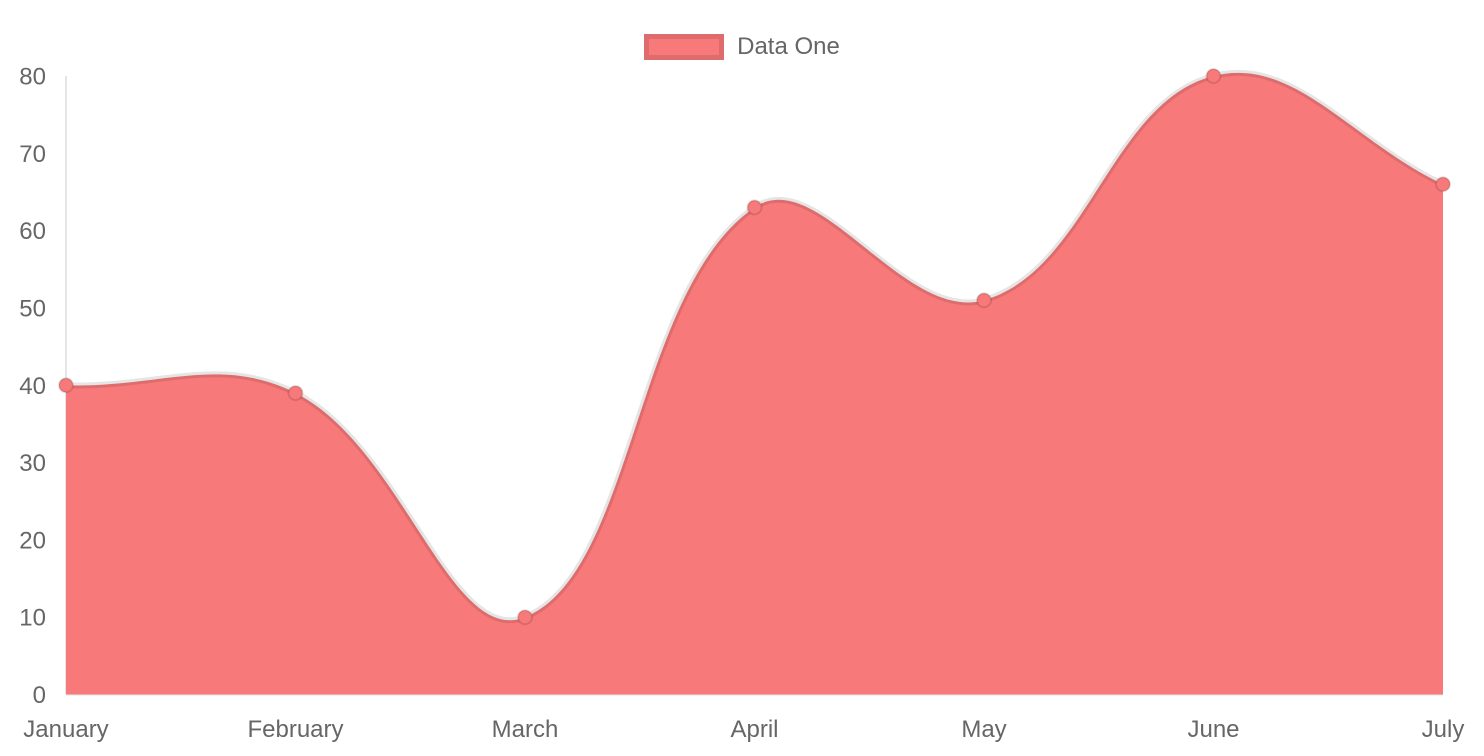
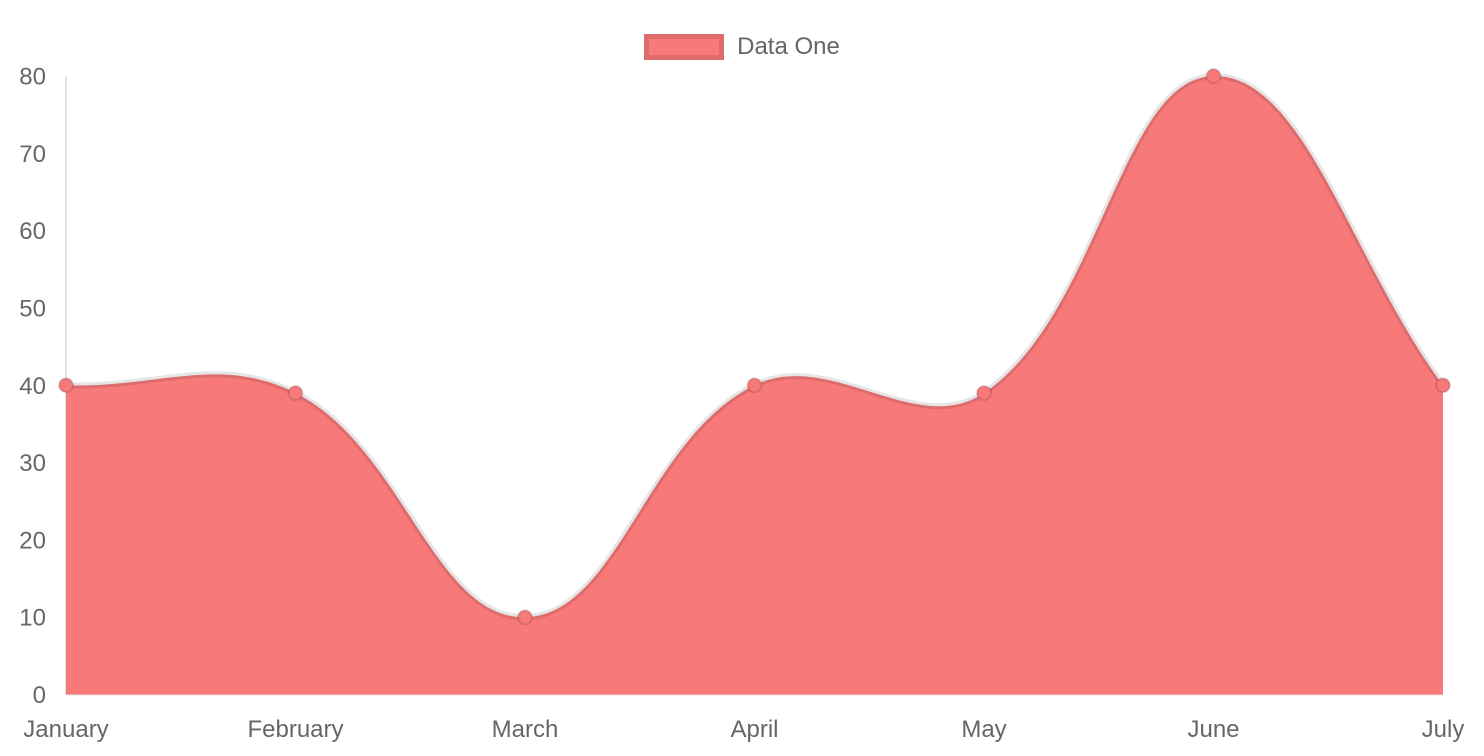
April: 63 -> 40
May: 51 -> 39
July: 66 -> 40
